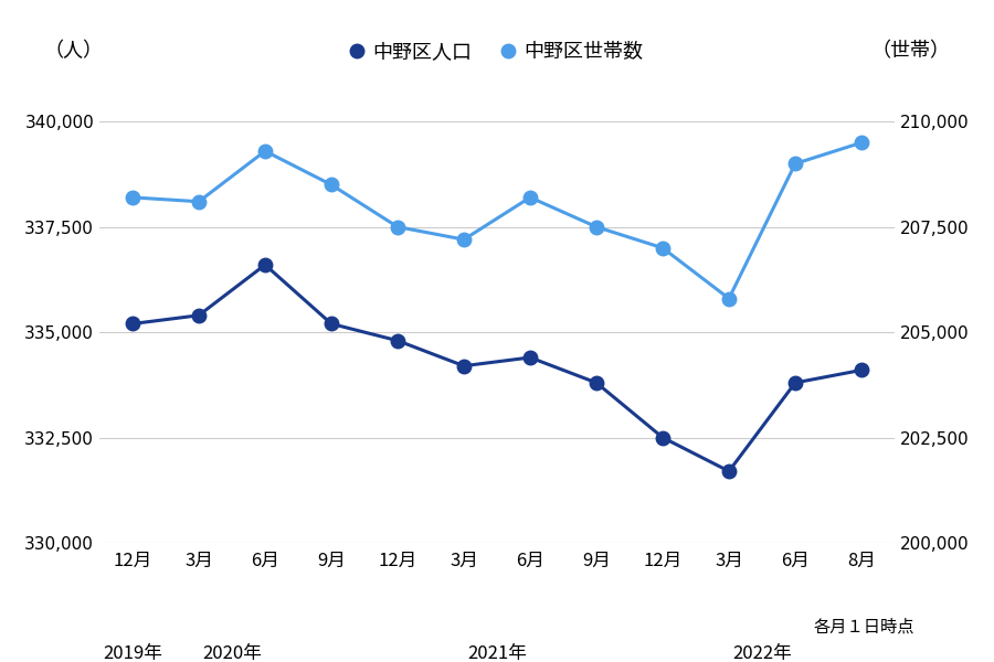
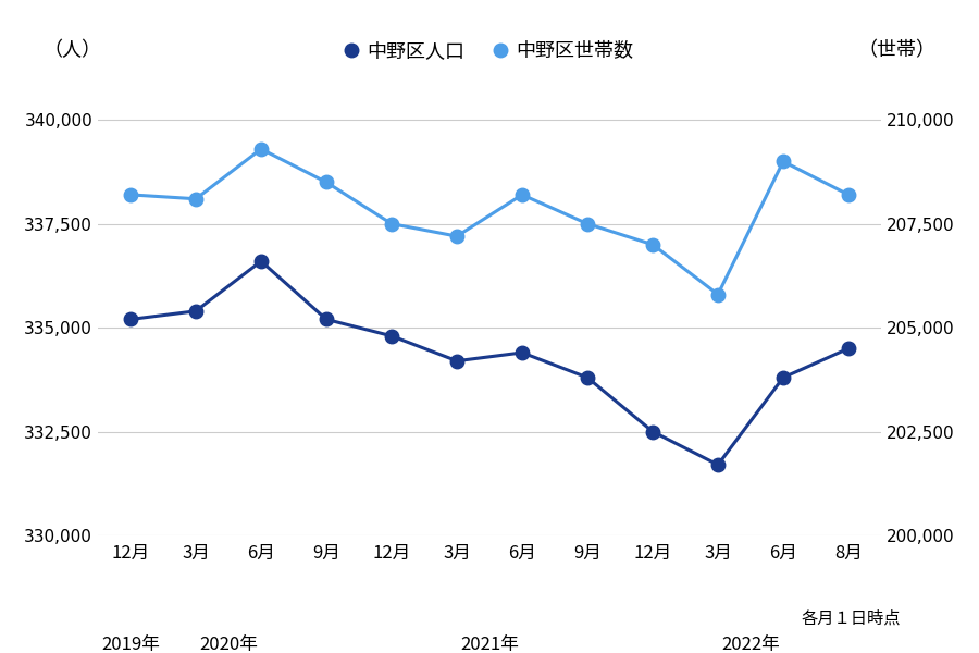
中野区人口/8月: 334,100 -> 334,500
中野区世帯数/8月: 209,500 -> 208,200
